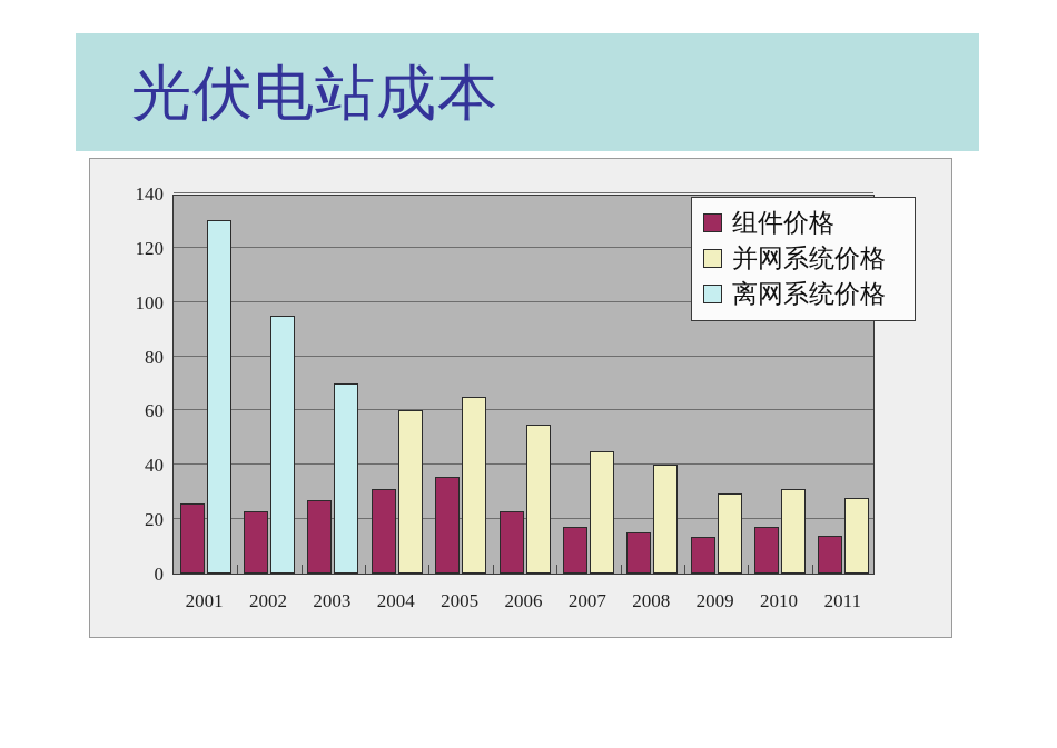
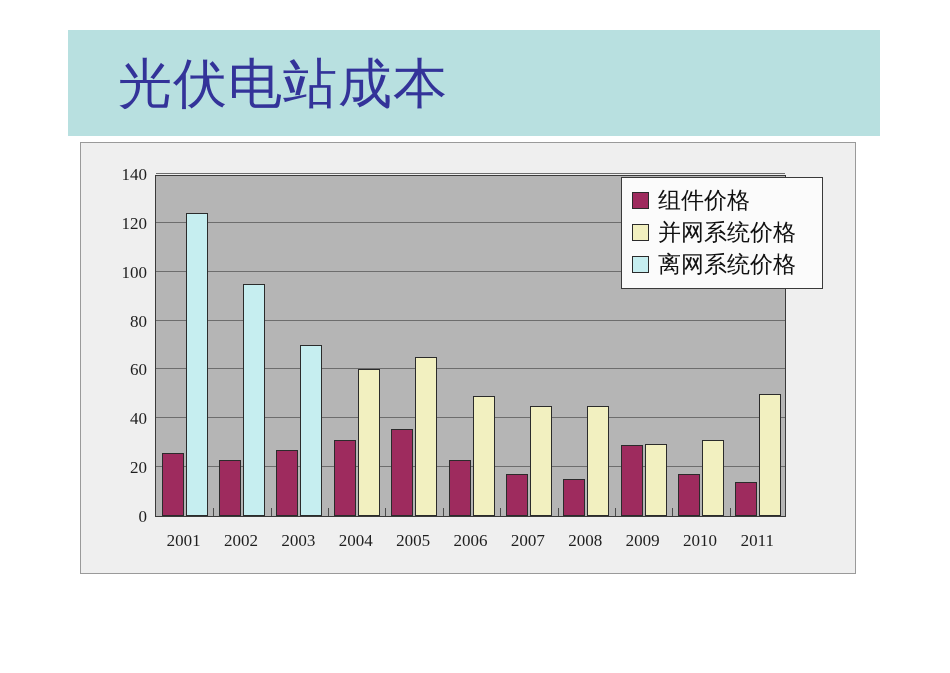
离网系统价格/2001: 130 -> 124
并网系统价格/2006: 55 -> 49
并网系统价格/2008: 40 -> 45
组件价格/2009: 14 -> 29
并网系统价格/2011: 28 -> 50
